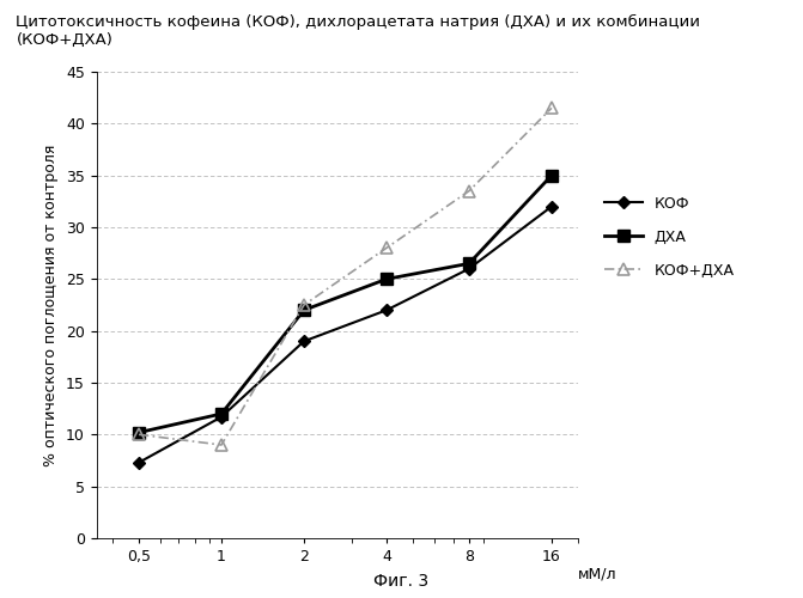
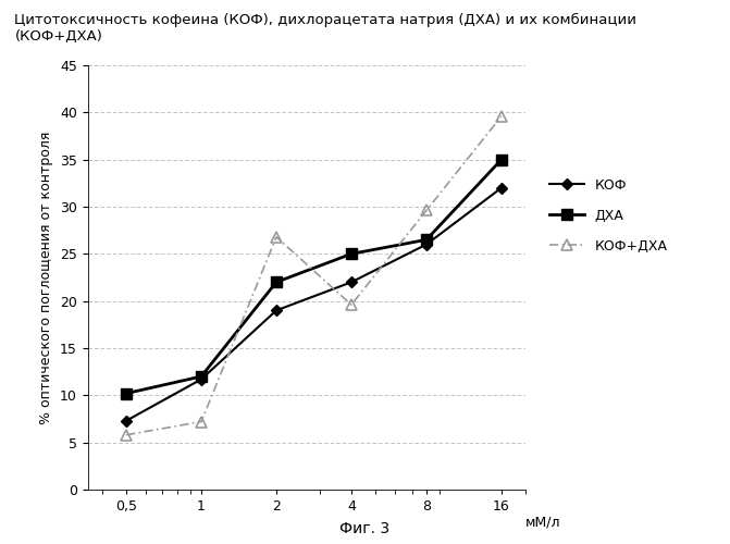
КОФ+ДХА/0,5: 10.0 -> 5.8
КОФ+ДХА/1: 9.0 -> 7.2
КОФ+ДХА/2: 22.5 -> 26.8
КОФ+ДХА/4: 28.0 -> 19.6
КОФ+ДХА/8: 33.5 -> 29.6
КОФ+ДХА/16: 41.5 -> 39.6
